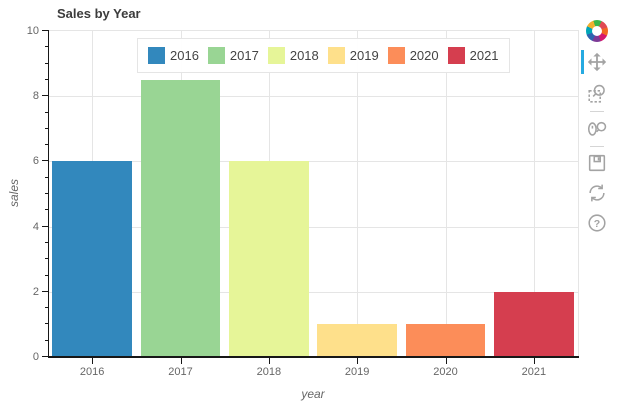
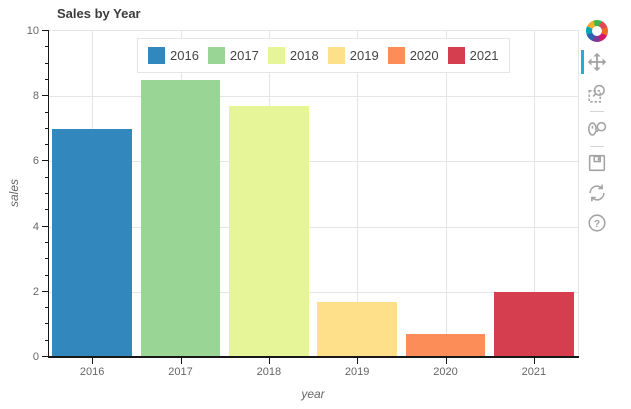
2016: 6.0 -> 7.0
2018: 6.0 -> 7.7
2019: 1.0 -> 1.7
2020: 1.0 -> 0.7
